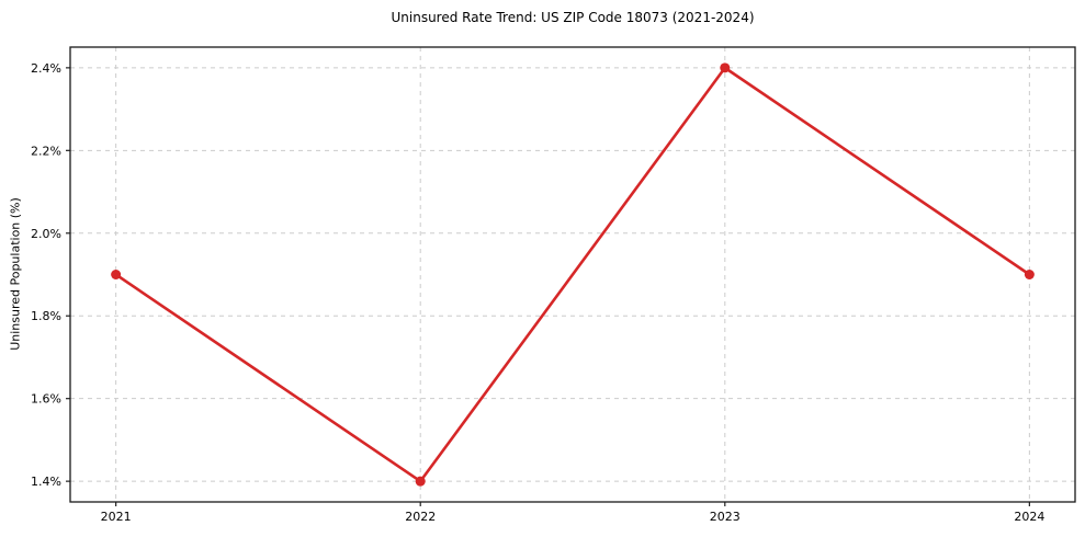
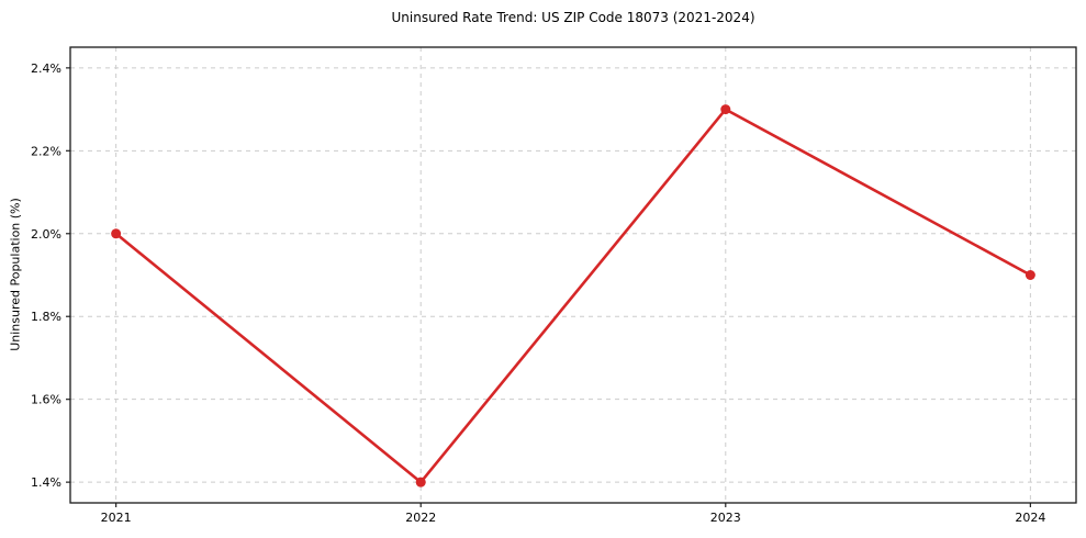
2021: 1.9% -> 2.0%
2023: 2.4% -> 2.3%
